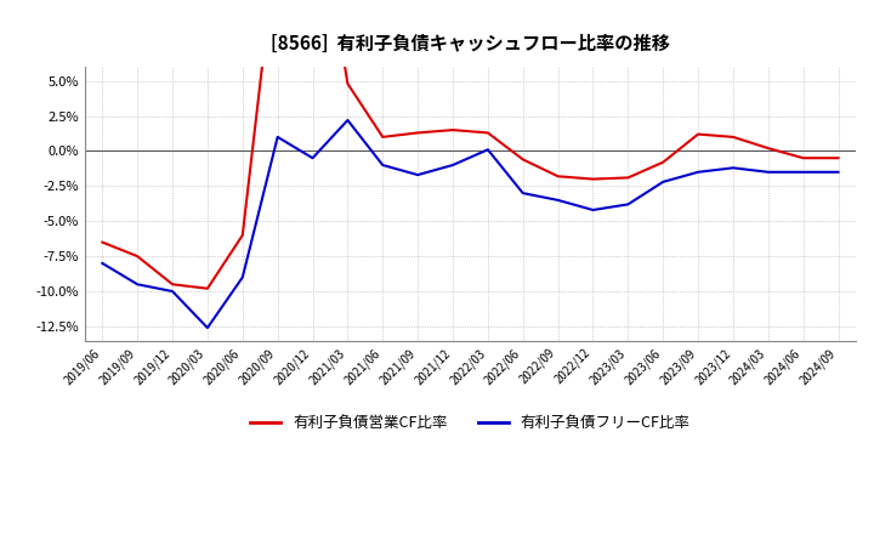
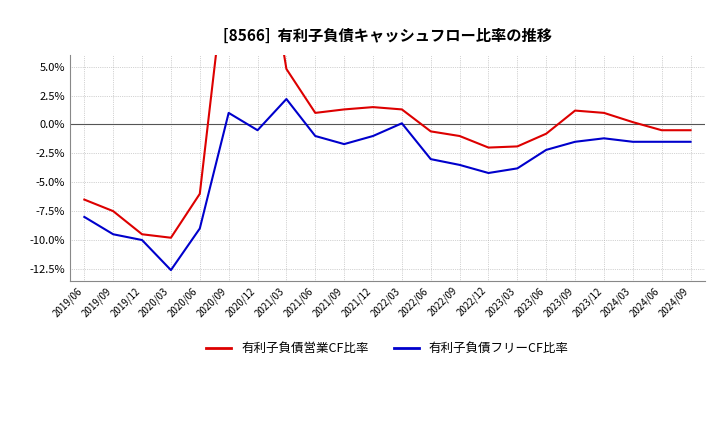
有利子負債営業CF比率/2022/09: -1.8% -> -1.0%
